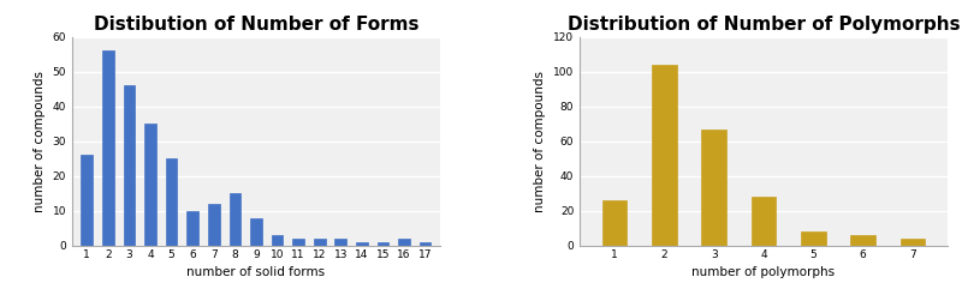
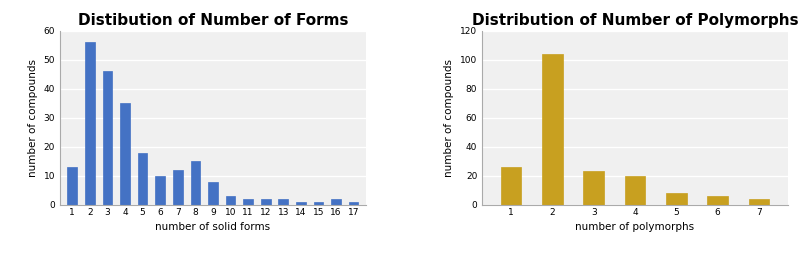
Distibution of Number of Forms/1: 26 -> 13
Distibution of Number of Forms/5: 25 -> 18
Distribution of Number of Polymorphs/3: 67 -> 23
Distribution of Number of Polymorphs/4: 28 -> 20
